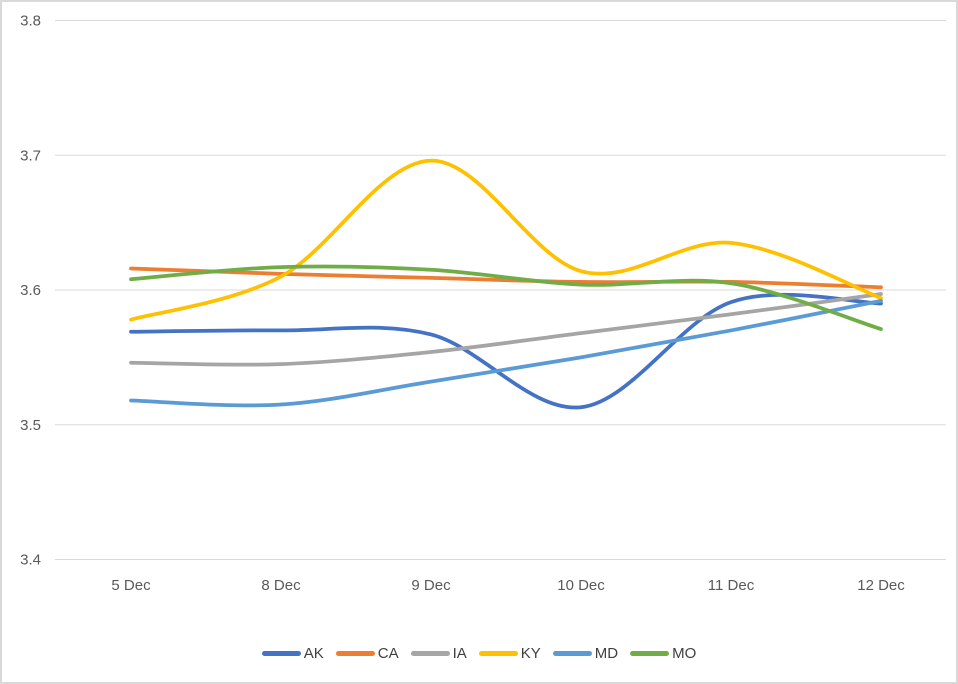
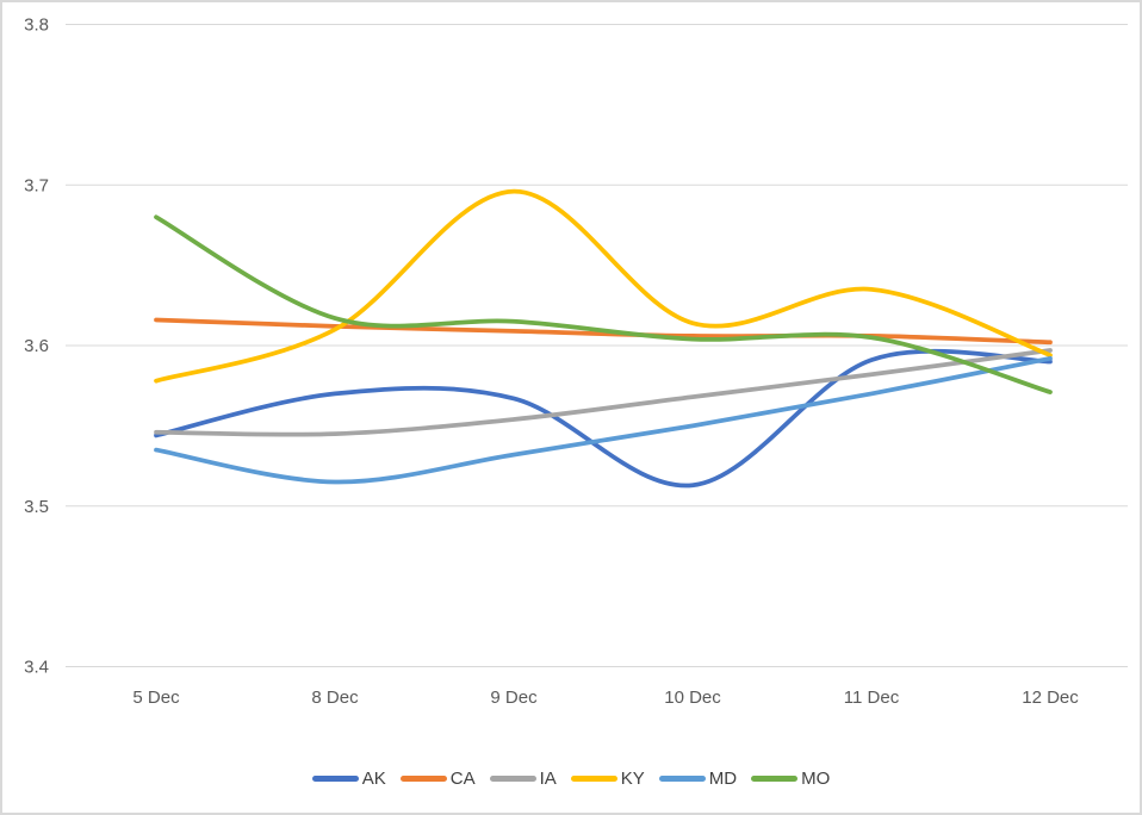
AK/5 Dec: 3.569 -> 3.544
MD/5 Dec: 3.518 -> 3.535
MO/5 Dec: 3.608 -> 3.680
